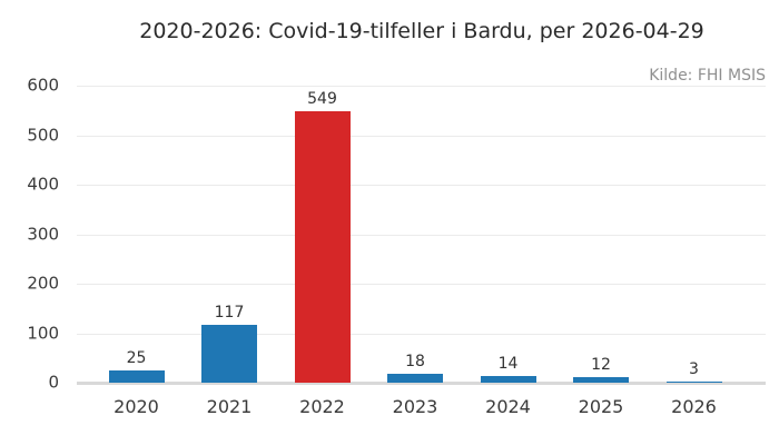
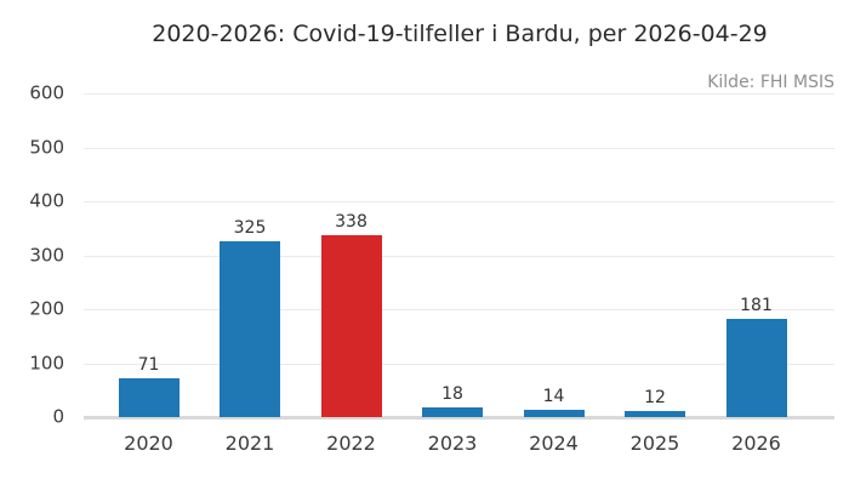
2020: 25 -> 71
2021: 117 -> 325
2022: 549 -> 338
2026: 3 -> 181
